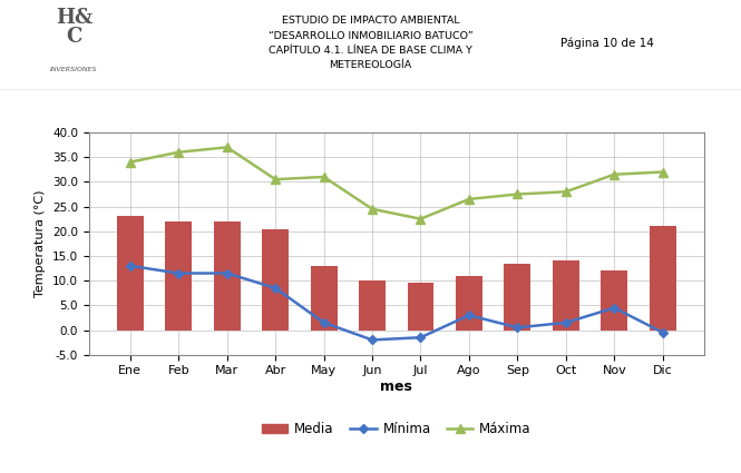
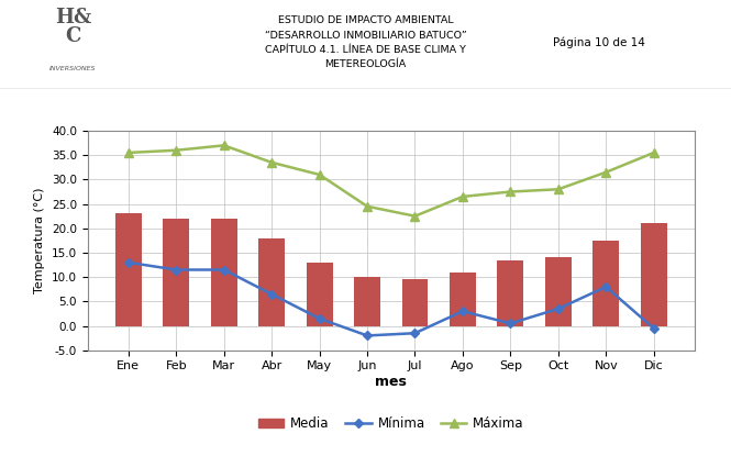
Máxima/Ene: 34.0 -> 35.5
Media/Abr: 20.5 -> 18.0
Mínima/Abr: 8.5 -> 6.5
Máxima/Abr: 30.5 -> 33.5
Mínima/Oct: 1.5 -> 3.5
Media/Nov: 12.0 -> 17.5
Mínima/Nov: 4.5 -> 8.0
Máxima/Dic: 32.0 -> 35.5
